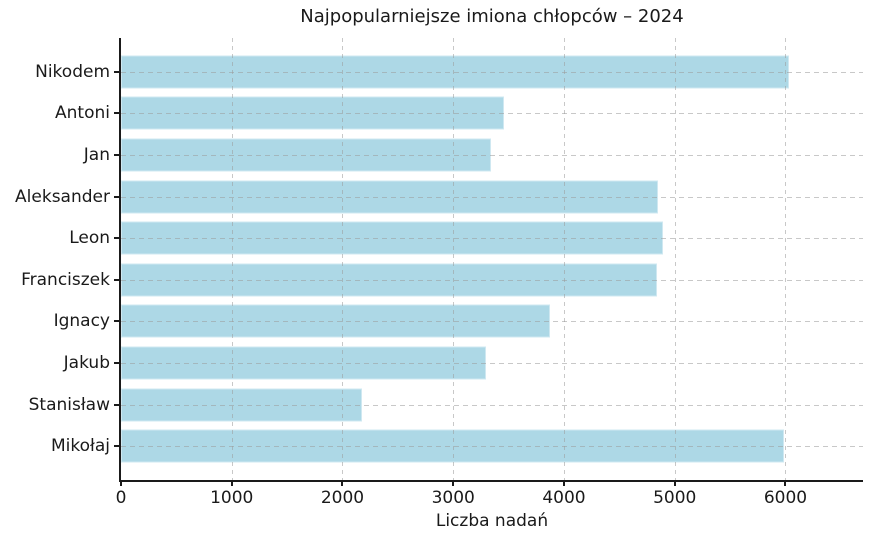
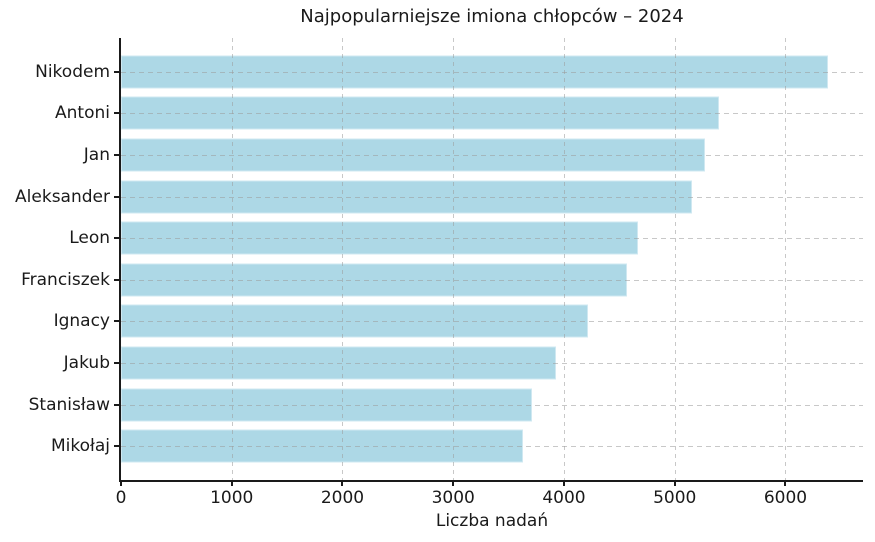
Nikodem: 6030 -> 6380
Antoni: 3460 -> 5400
Jan: 3340 -> 5270
Aleksander: 4850 -> 5160
Leon: 4890 -> 4670
Franciszek: 4840 -> 4570
Ignacy: 3870 -> 4220
Jakub: 3300 -> 3930
Stanisław: 2180 -> 3710
Mikołaj: 5990 -> 3630
